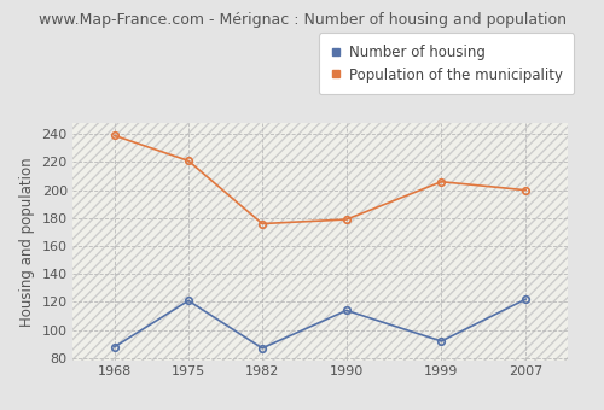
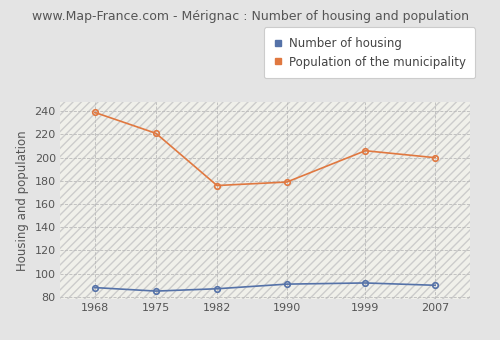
Number of housing/1975: 121 -> 85
Number of housing/1990: 114 -> 91
Number of housing/2007: 122 -> 90
